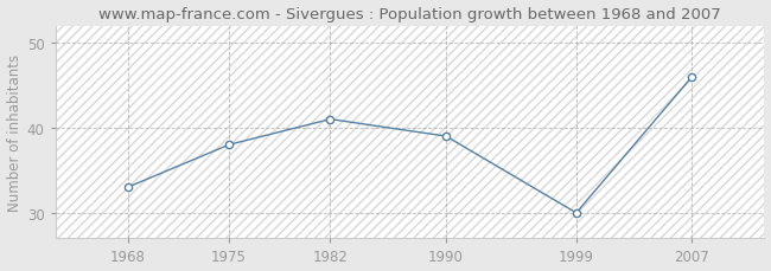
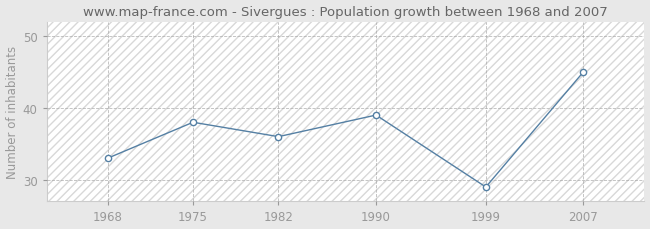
1982: 41 -> 36
1999: 30 -> 29
2007: 46 -> 45
